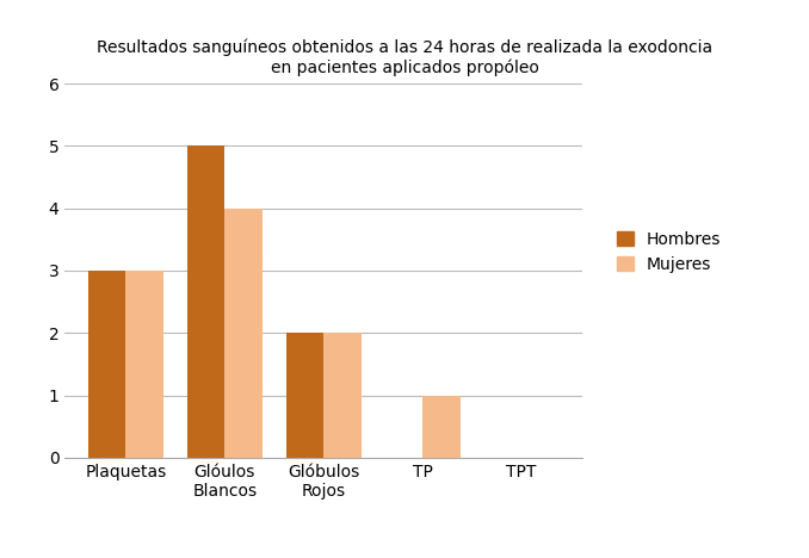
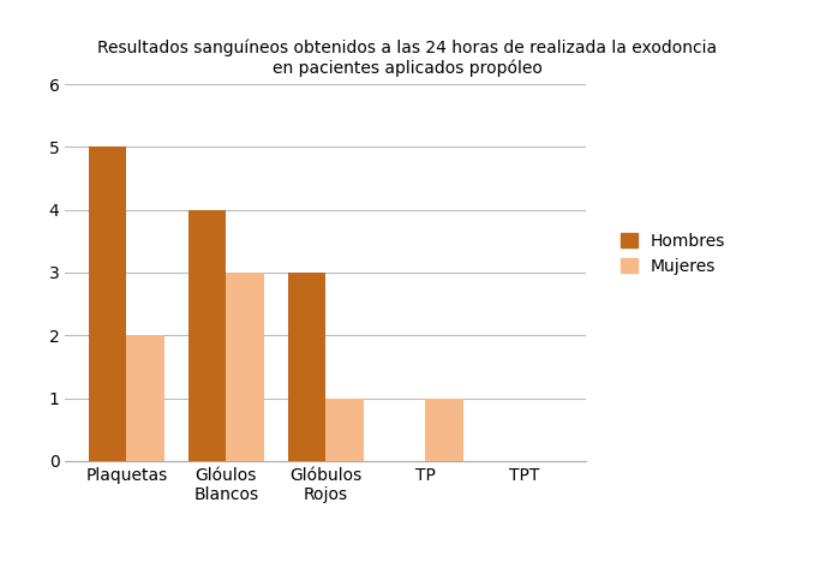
Hombres/Plaquetas: 3 -> 5
Mujeres/Plaquetas: 3 -> 2
Hombres/Glóulos Blancos: 5 -> 4
Mujeres/Glóulos Blancos: 4 -> 3
Hombres/Glóbulos Rojos: 2 -> 3
Mujeres/Glóbulos Rojos: 2 -> 1
